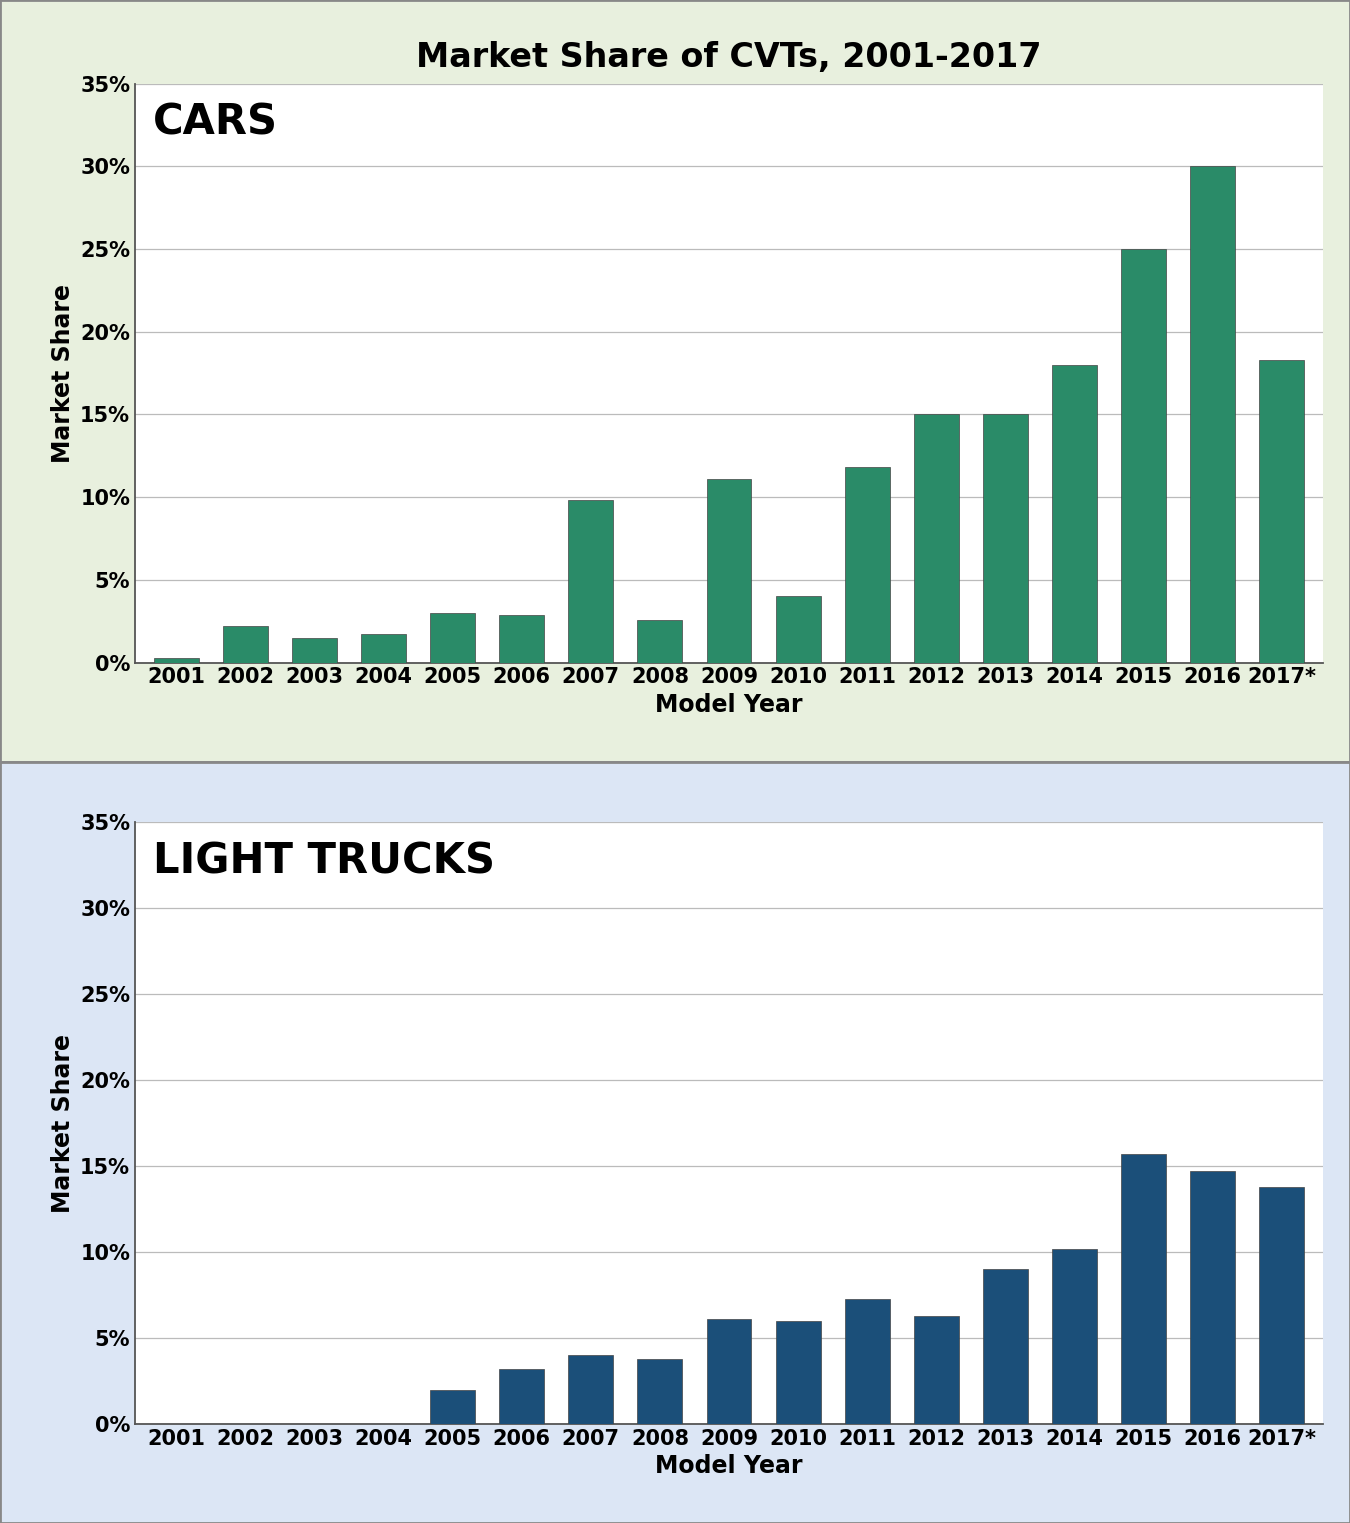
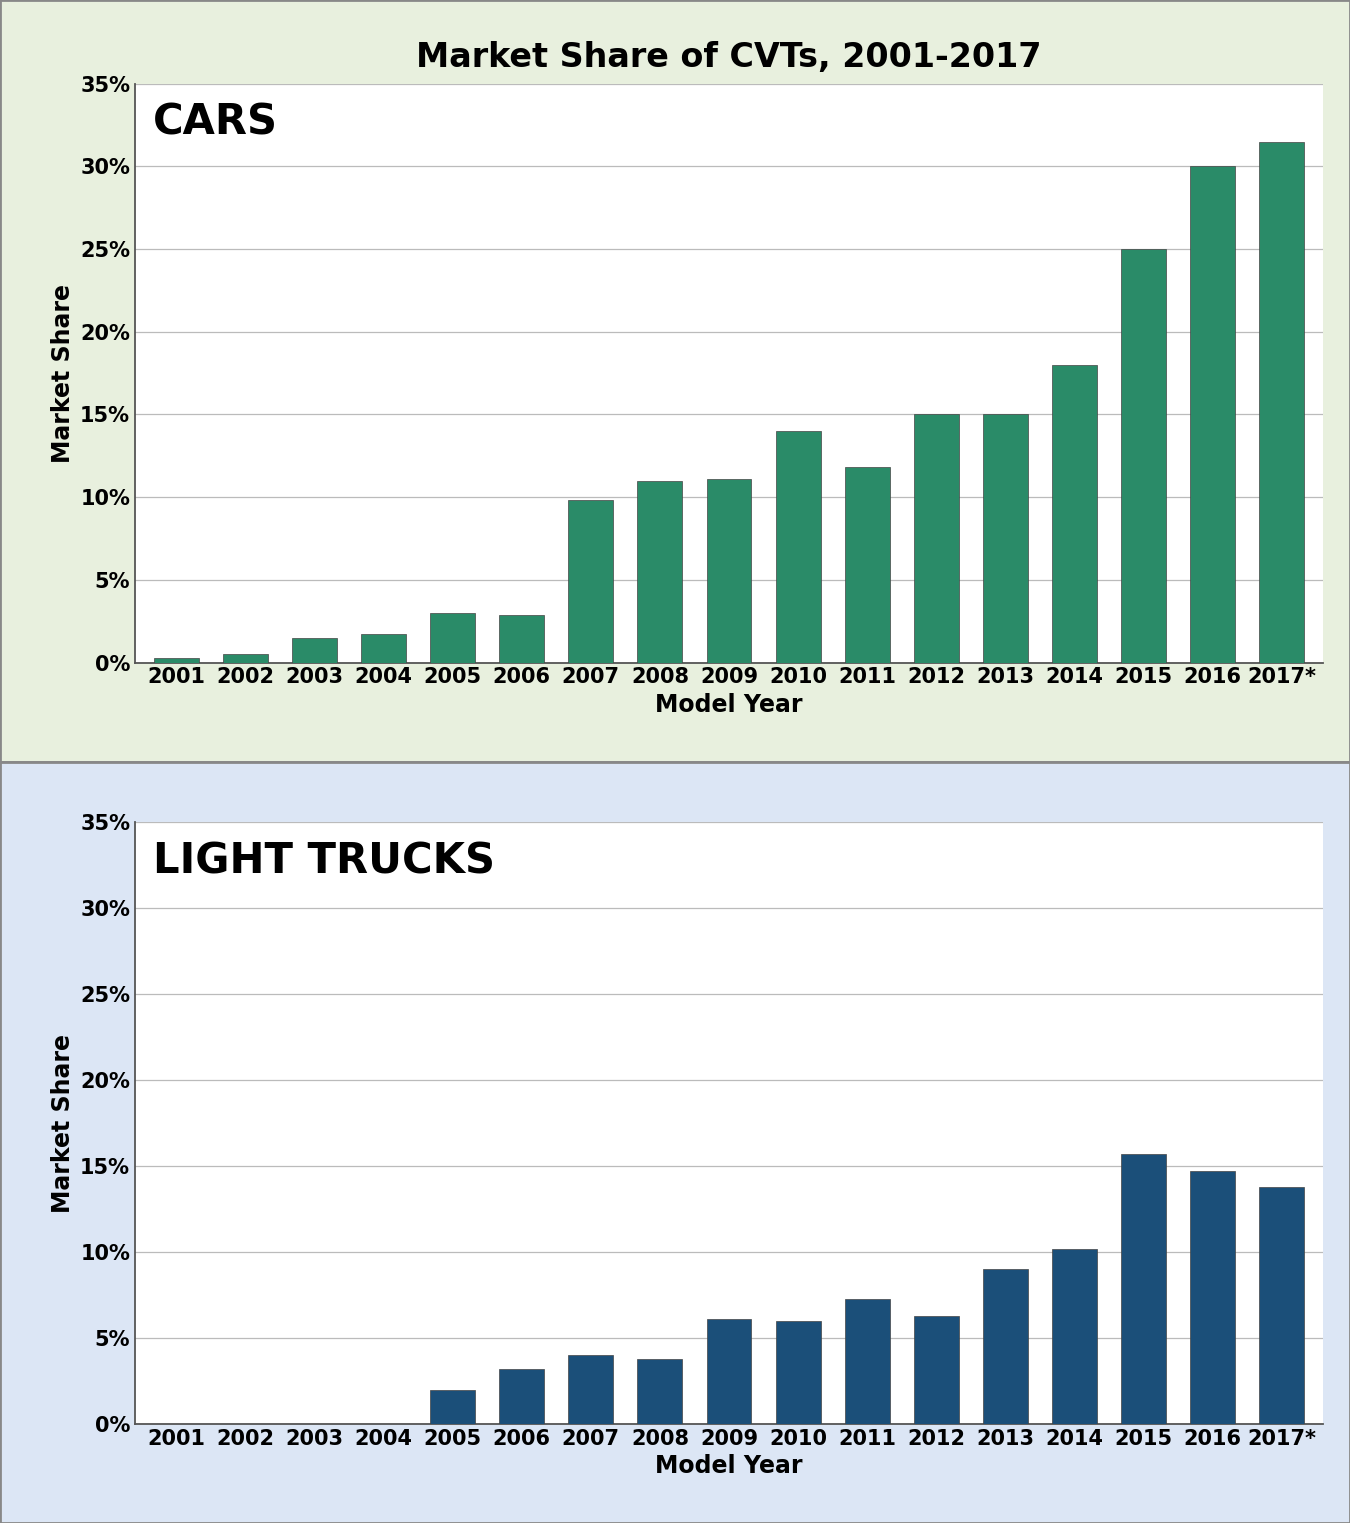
Market Share of CVTs, 2001-2017/2002: 2.2% -> 0.5%
Market Share of CVTs, 2001-2017/2008: 2.6% -> 11.0%
Market Share of CVTs, 2001-2017/2010: 4.0% -> 14.0%
Market Share of CVTs, 2001-2017/2017*: 18.3% -> 31.5%
